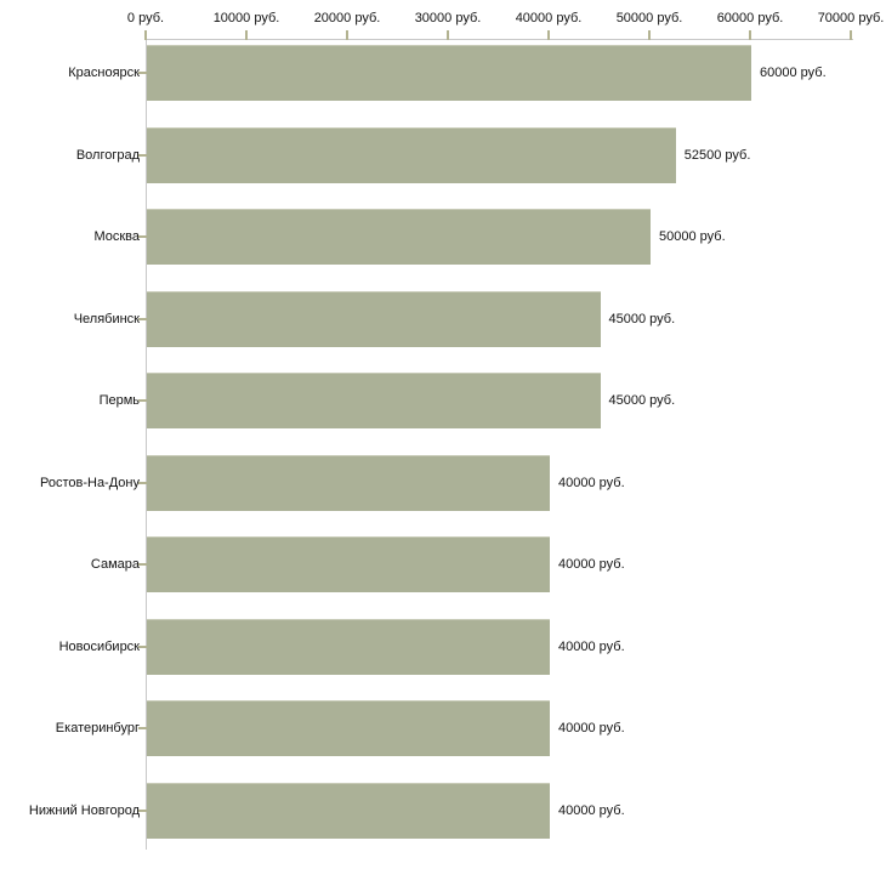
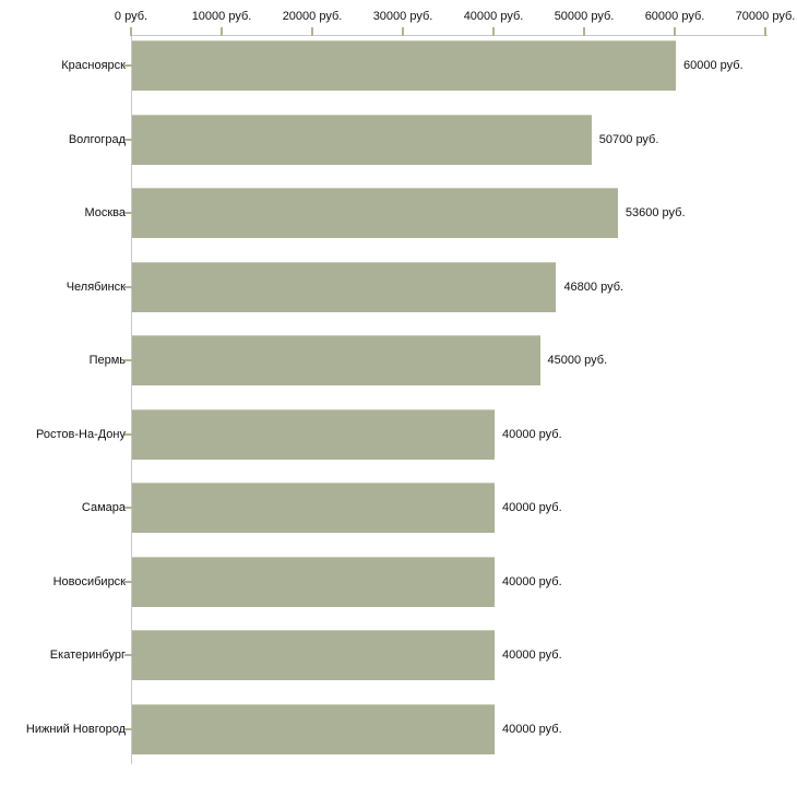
Волгоград: 52500 -> 50700
Москва: 50000 -> 53600
Челябинск: 45000 -> 46800
